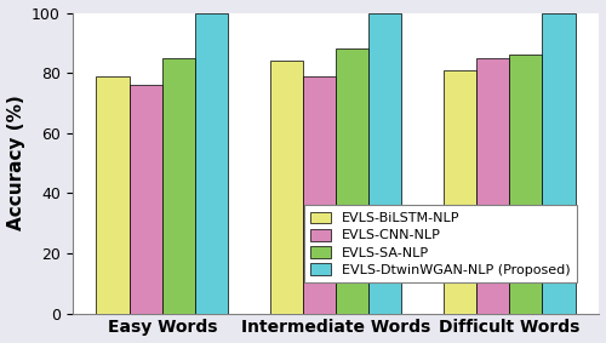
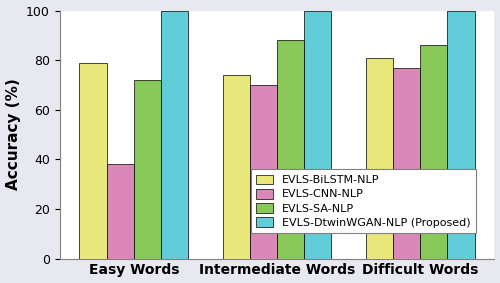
EVLS-CNN-NLP/Easy Words: 76 -> 38
EVLS-SA-NLP/Easy Words: 85 -> 72
EVLS-BiLSTM-NLP/Intermediate Words: 84 -> 74
EVLS-CNN-NLP/Intermediate Words: 79 -> 70
EVLS-CNN-NLP/Difficult Words: 85 -> 77
